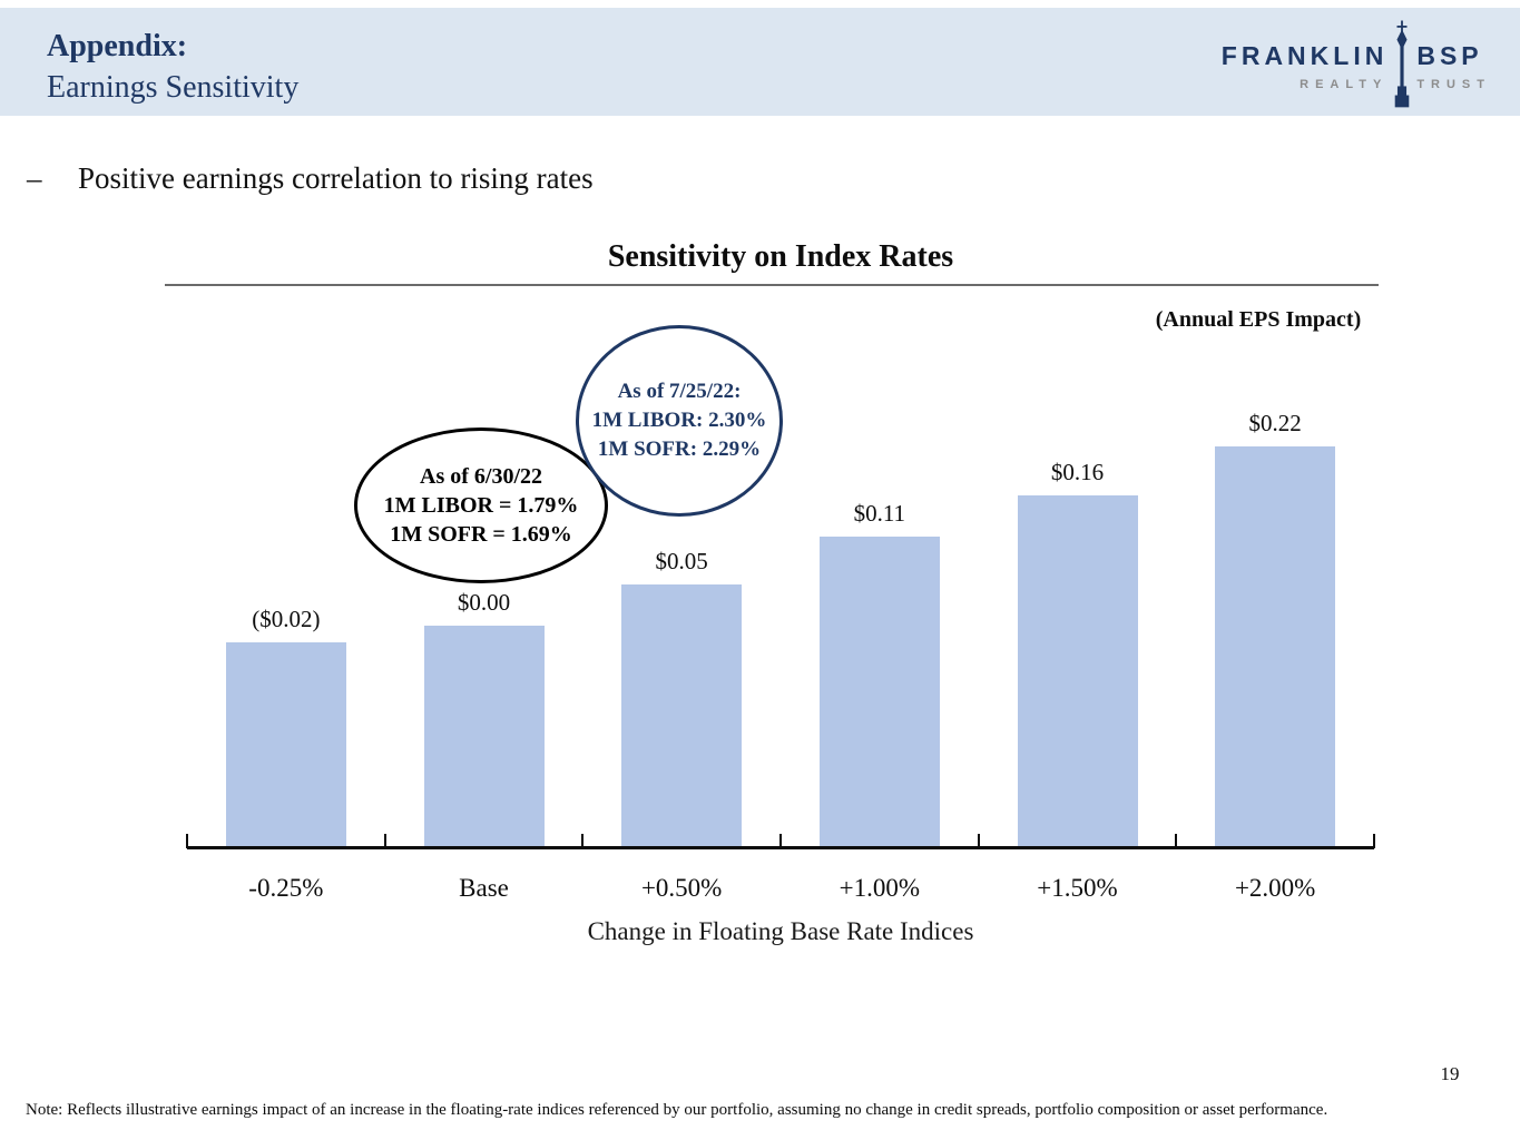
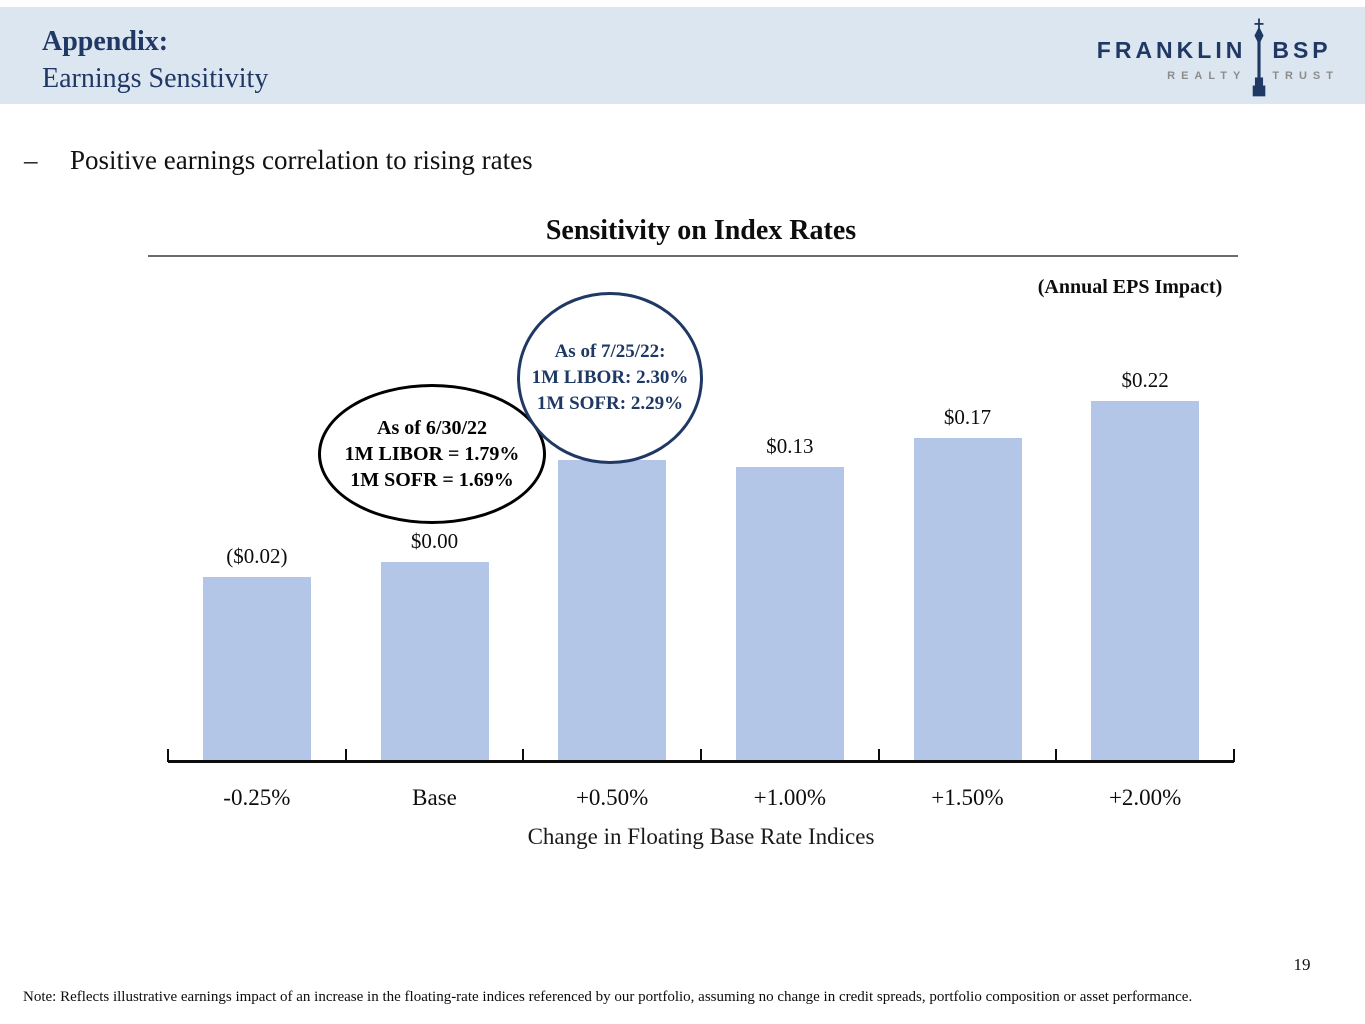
+0.50%: $0.05 -> $0.14
+1.00%: $0.11 -> $0.13
+1.50%: $0.16 -> $0.17
